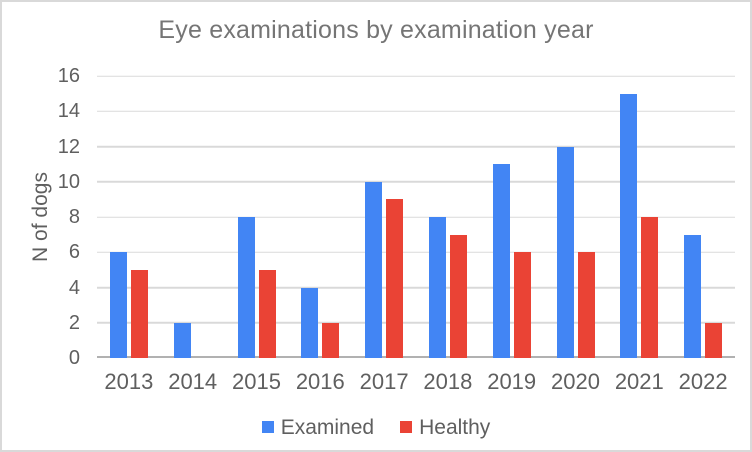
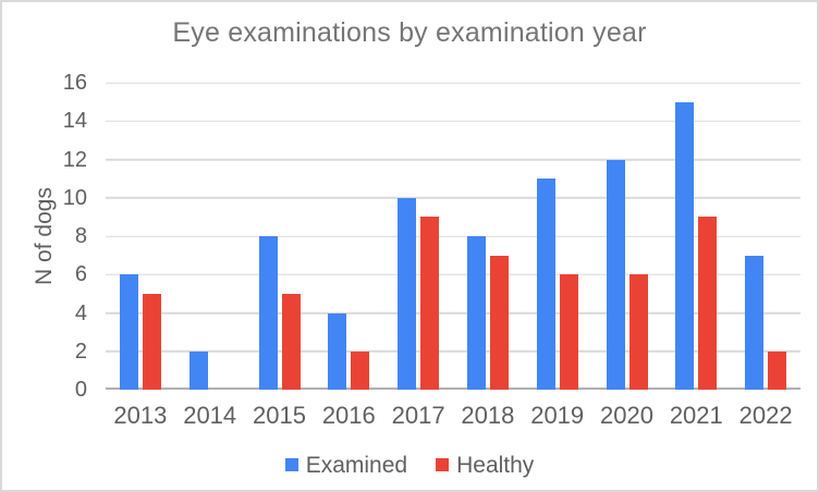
Healthy/2021: 8 -> 9
